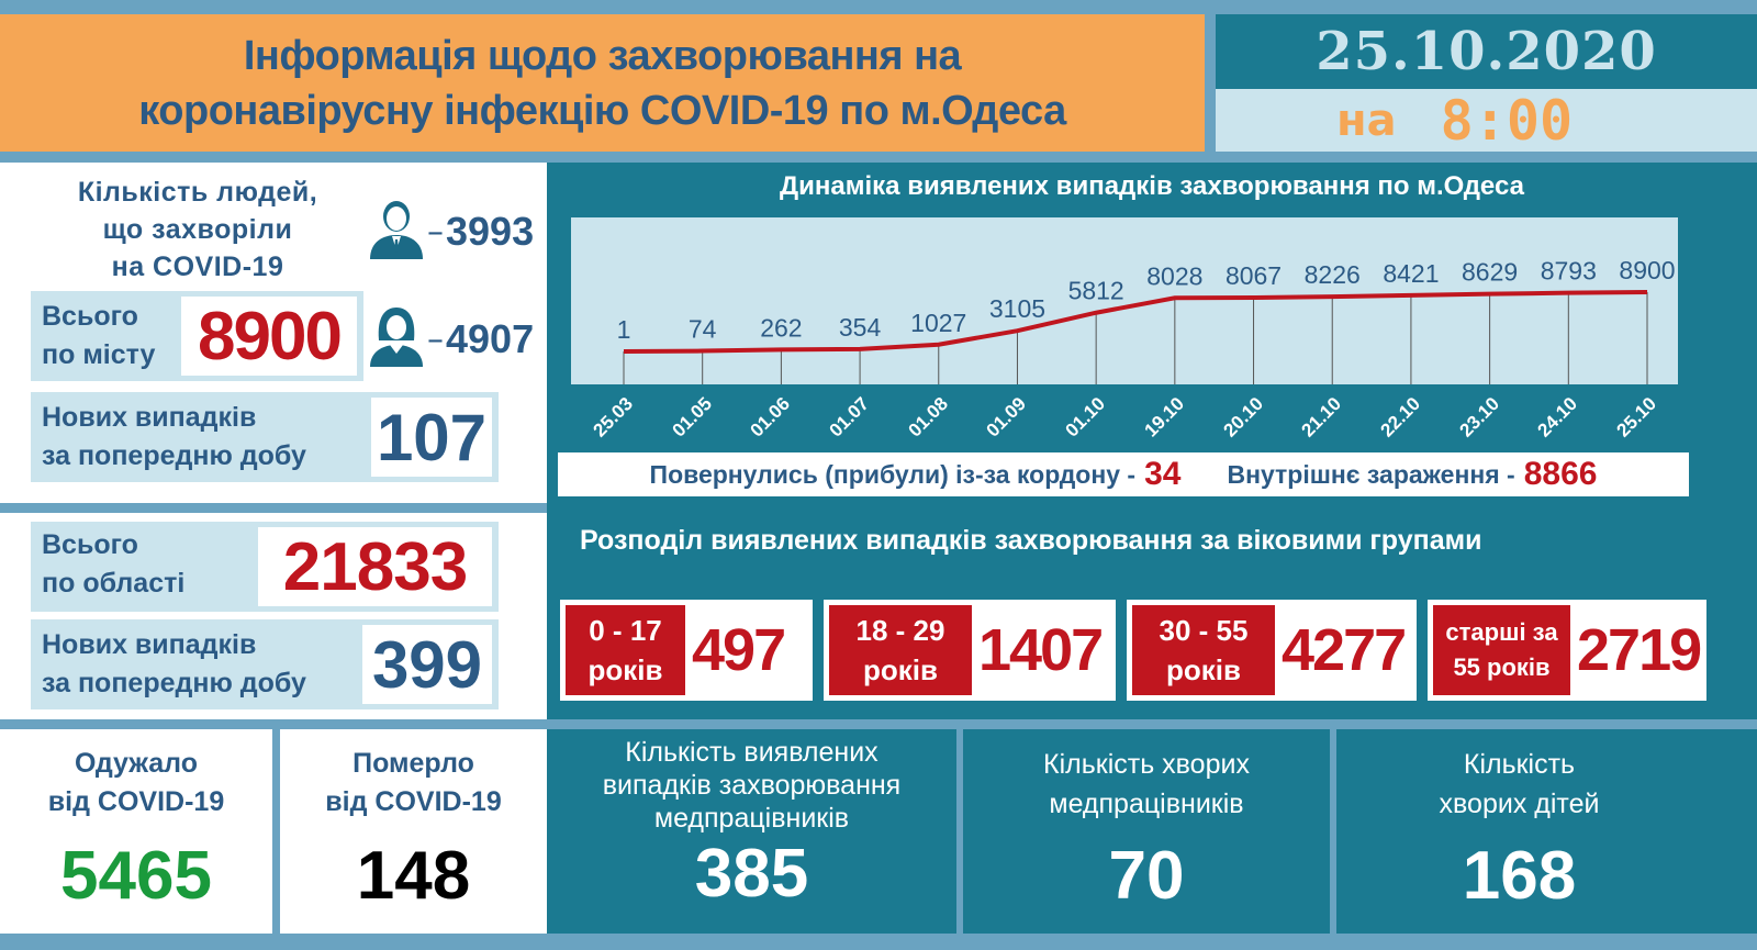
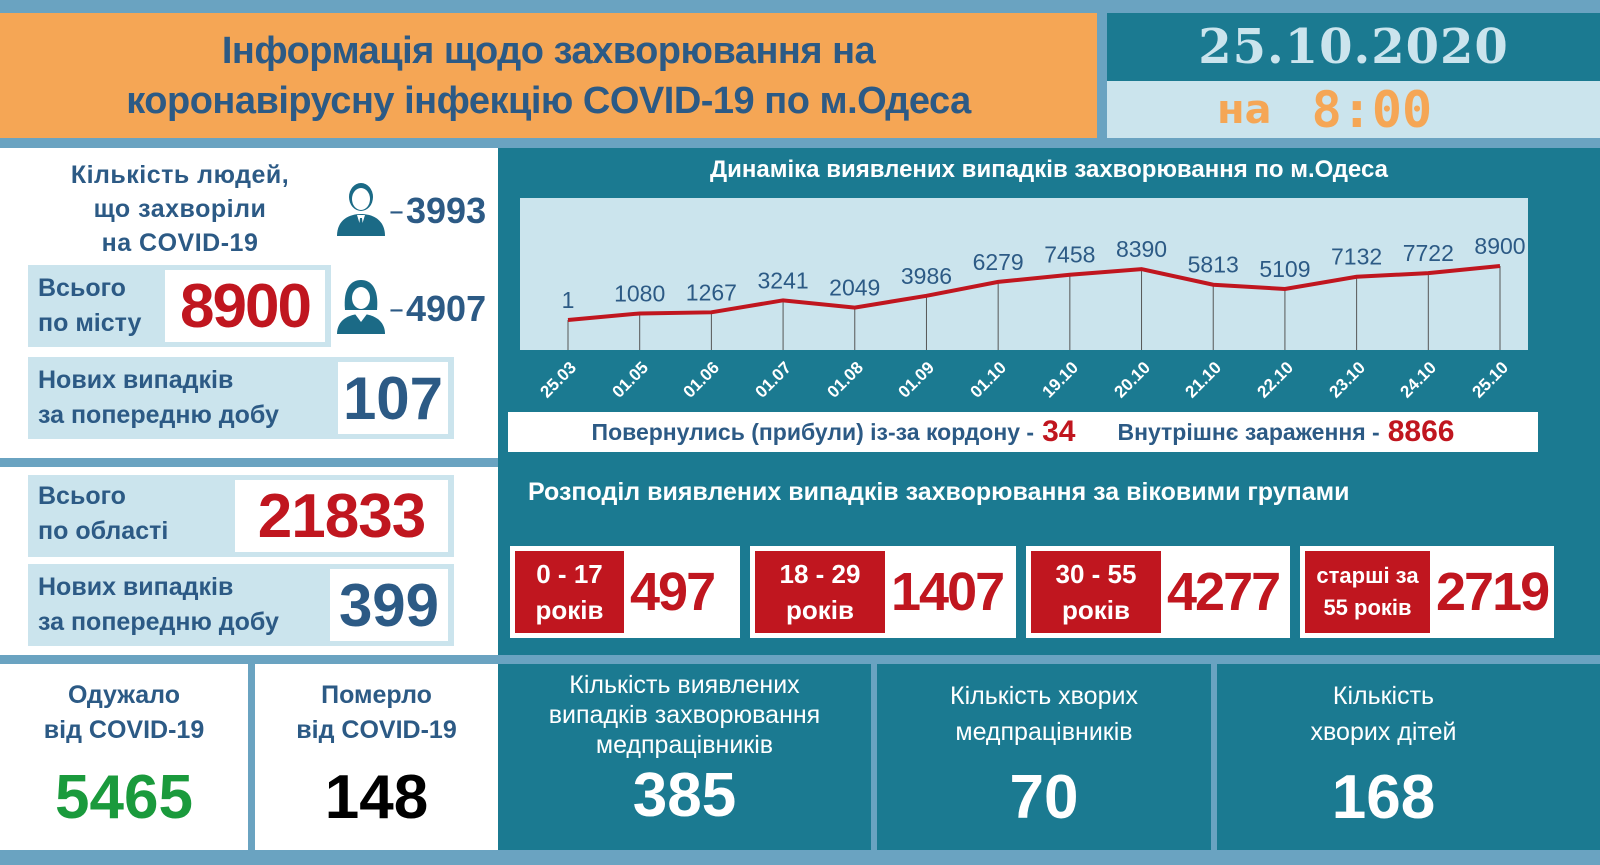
01.05: 74 -> 1080
01.06: 262 -> 1267
01.07: 354 -> 3241
01.08: 1027 -> 2049
01.09: 3105 -> 3986
01.10: 5812 -> 6279
19.10: 8028 -> 7458
20.10: 8067 -> 8390
21.10: 8226 -> 5813
22.10: 8421 -> 5109
23.10: 8629 -> 7132
24.10: 8793 -> 7722
